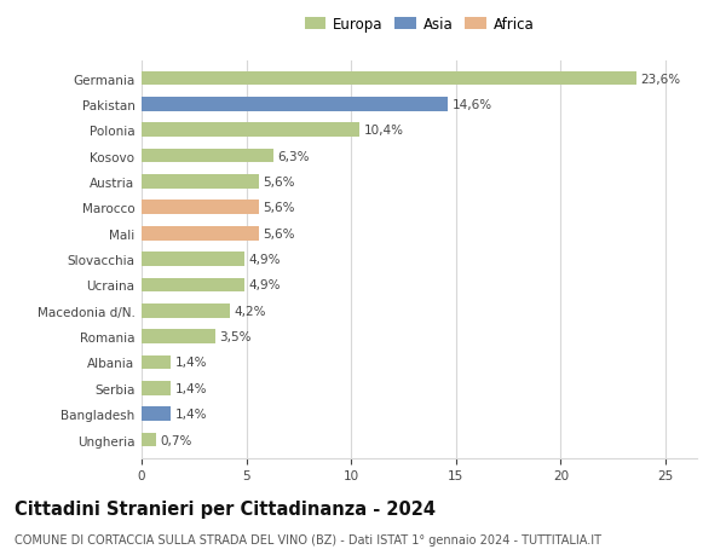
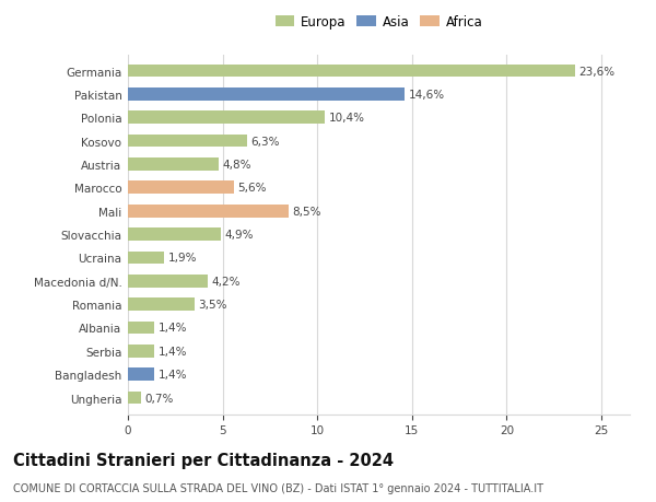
Austria: 5,6% -> 4,8%
Mali: 5,6% -> 8,5%
Ucraina: 4,9% -> 1,9%
